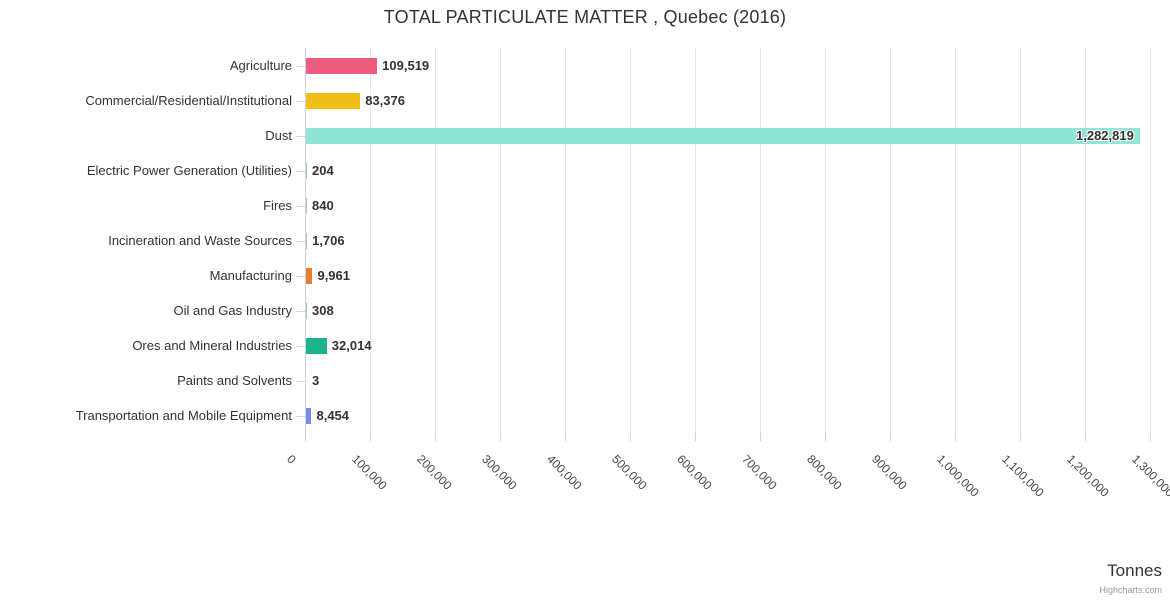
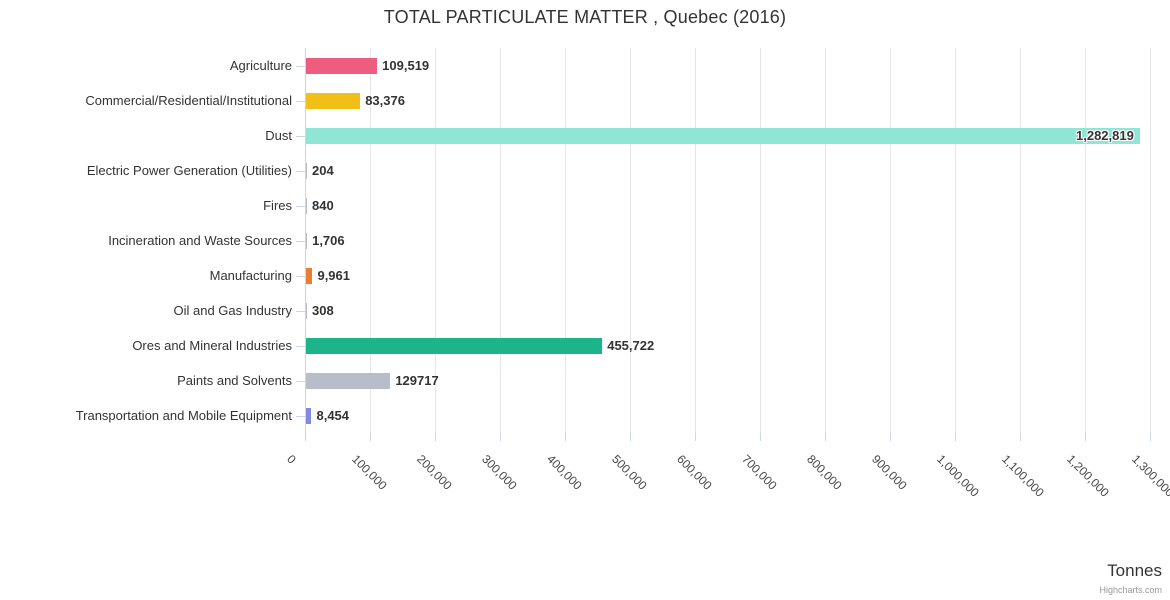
Ores and Mineral Industries: 32,014 -> 455,722
Paints and Solvents: 3 -> 129717
